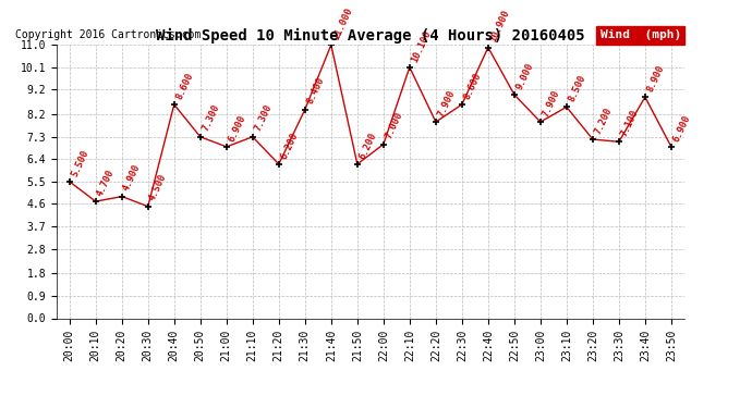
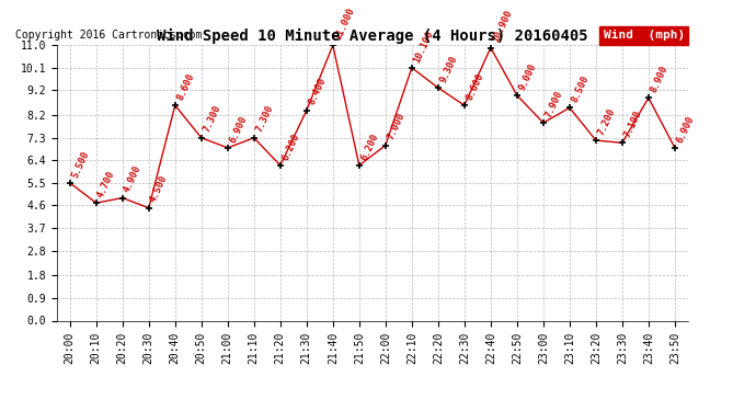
22:20: 7.900 -> 9.300
